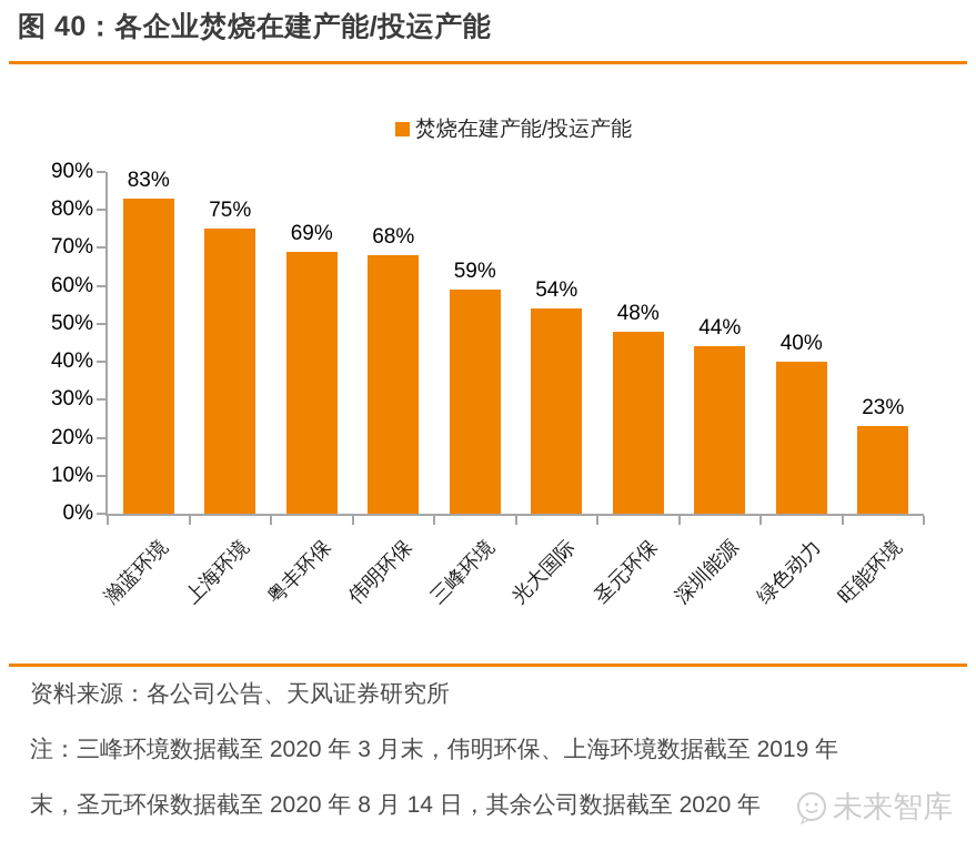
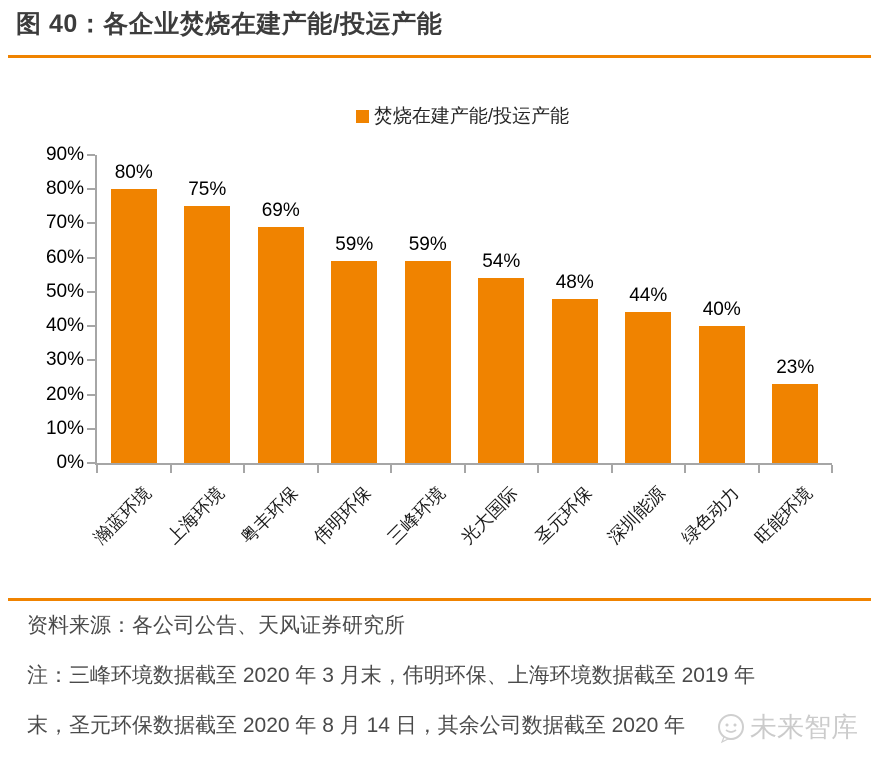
瀚蓝环境: 83% -> 80%
伟明环保: 68% -> 59%
